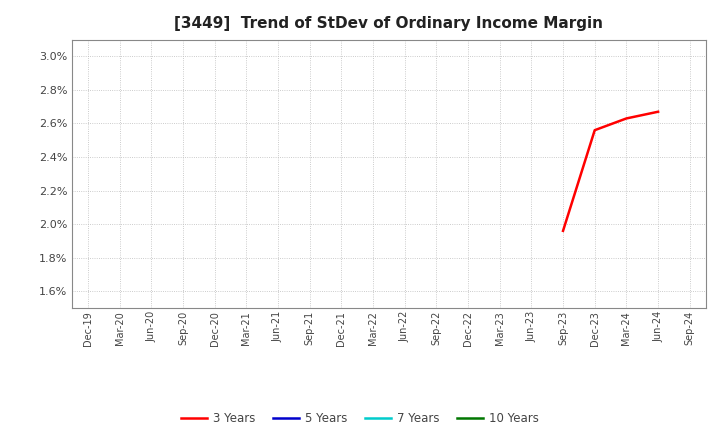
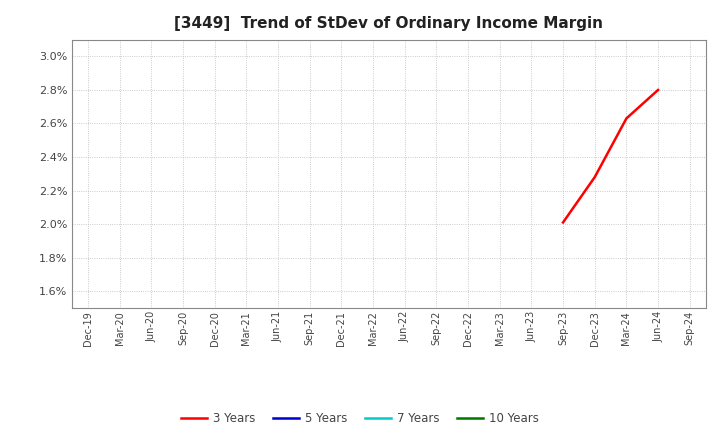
Sep-23: 1.96% -> 2.01%
Dec-23: 2.56% -> 2.28%
Jun-24: 2.67% -> 2.80%
